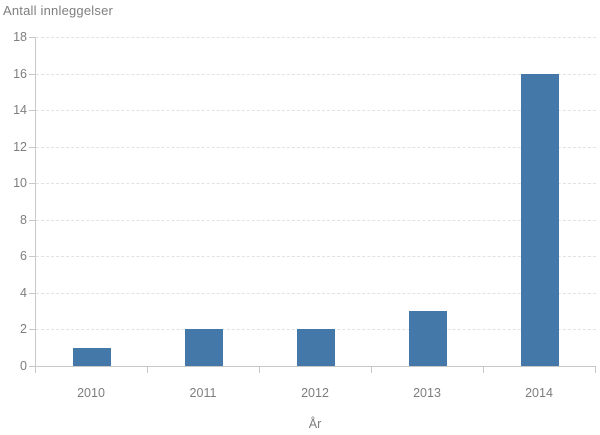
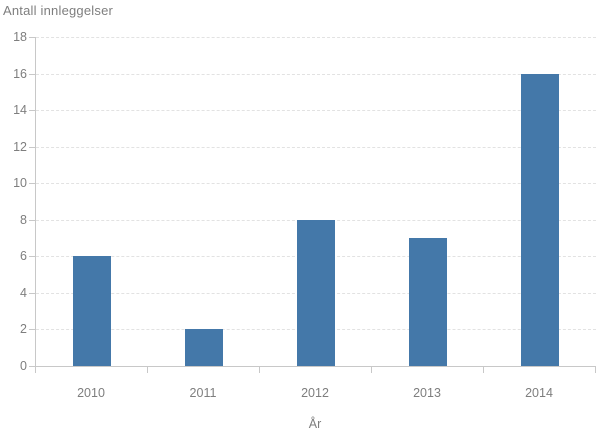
2010: 1 -> 6
2012: 2 -> 8
2013: 3 -> 7
